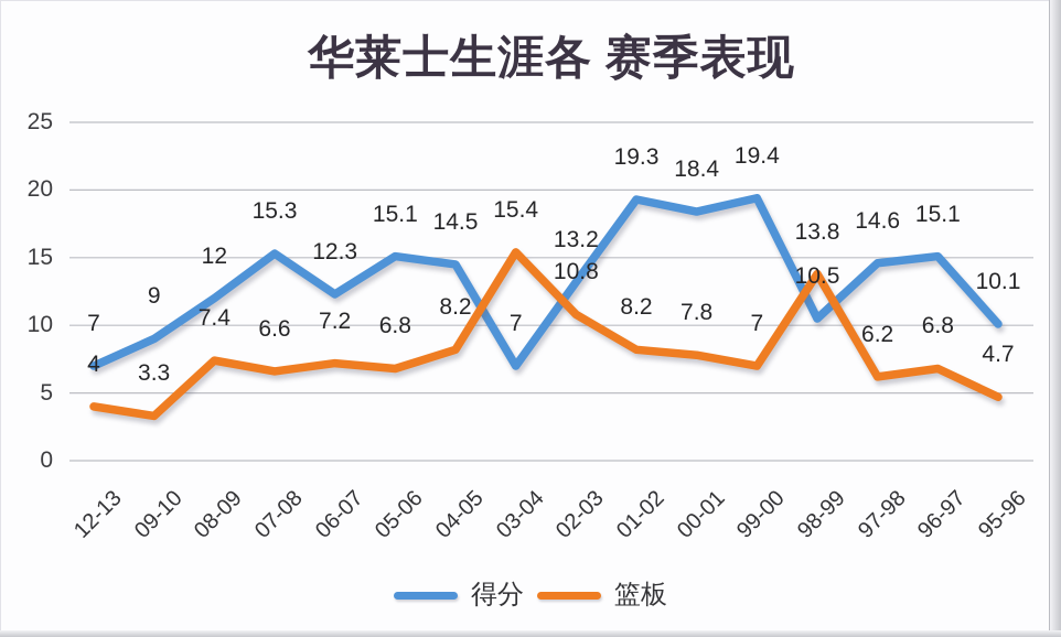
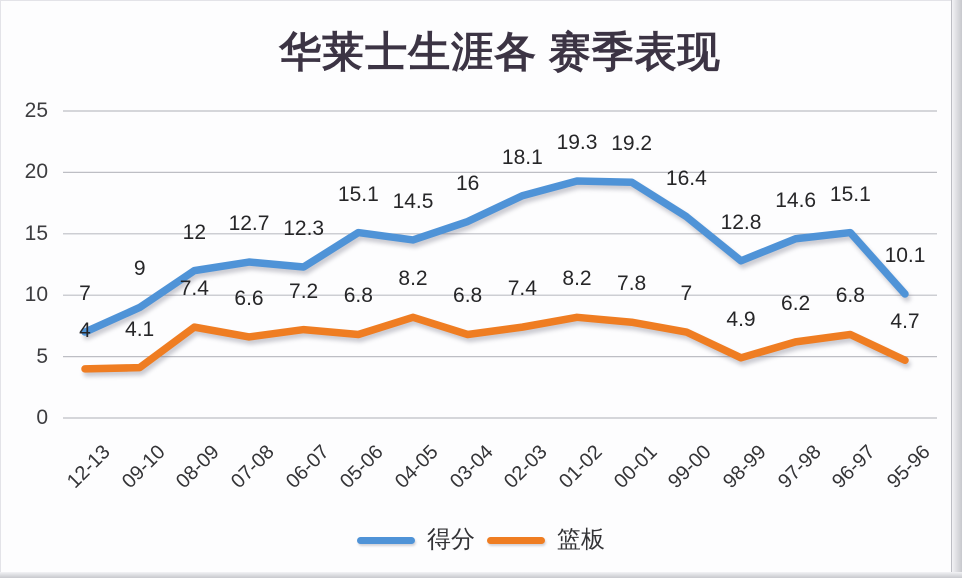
篮板/09-10: 3.3 -> 4.1
得分/07-08: 15.3 -> 12.7
得分/03-04: 7 -> 16
篮板/03-04: 15.4 -> 6.8
得分/02-03: 13.2 -> 18.1
篮板/02-03: 10.8 -> 7.4
得分/00-01: 18.4 -> 19.2
得分/99-00: 19.4 -> 16.4
得分/98-99: 10.5 -> 12.8
篮板/98-99: 13.8 -> 4.9
